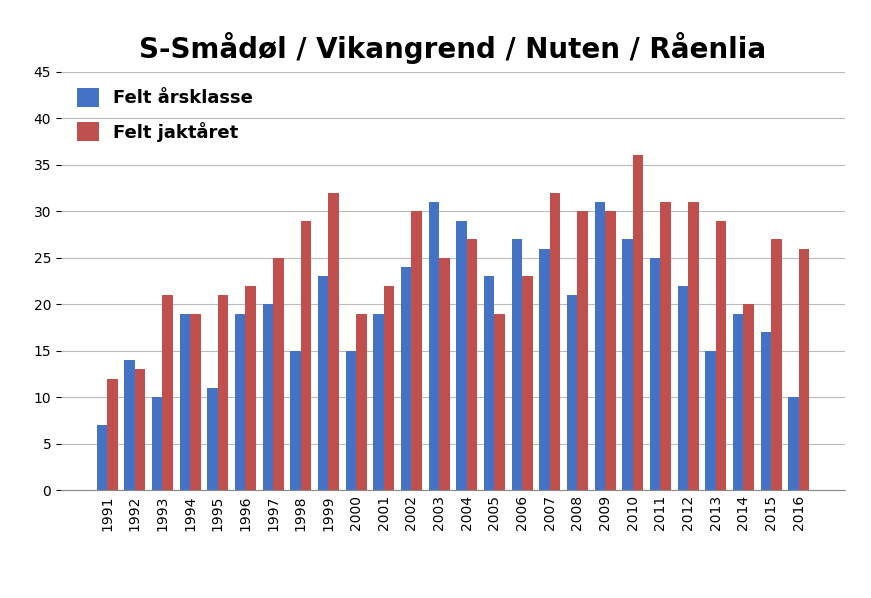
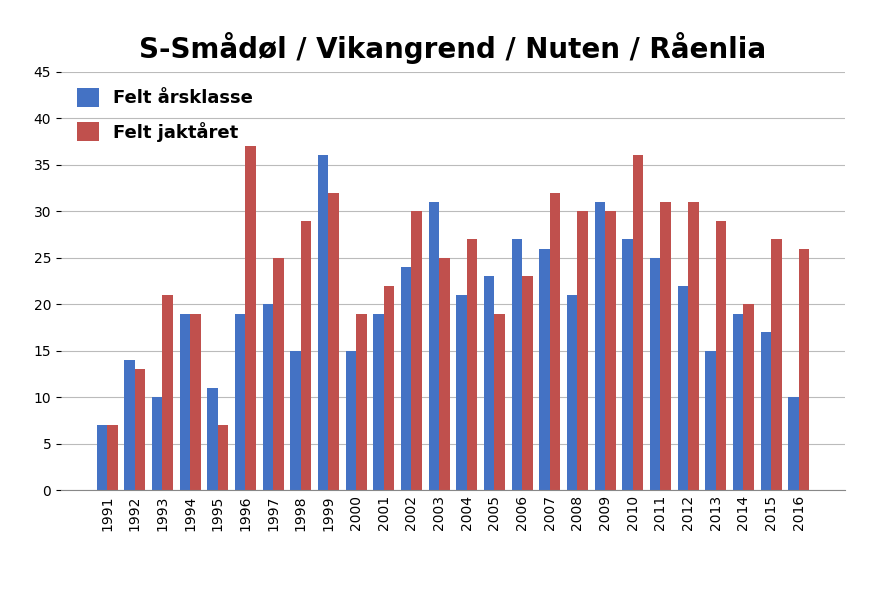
Felt jaktåret/1991: 12 -> 7
Felt jaktåret/1995: 21 -> 7
Felt jaktåret/1996: 22 -> 37
Felt årsklasse/1999: 23 -> 36
Felt årsklasse/2004: 29 -> 21
